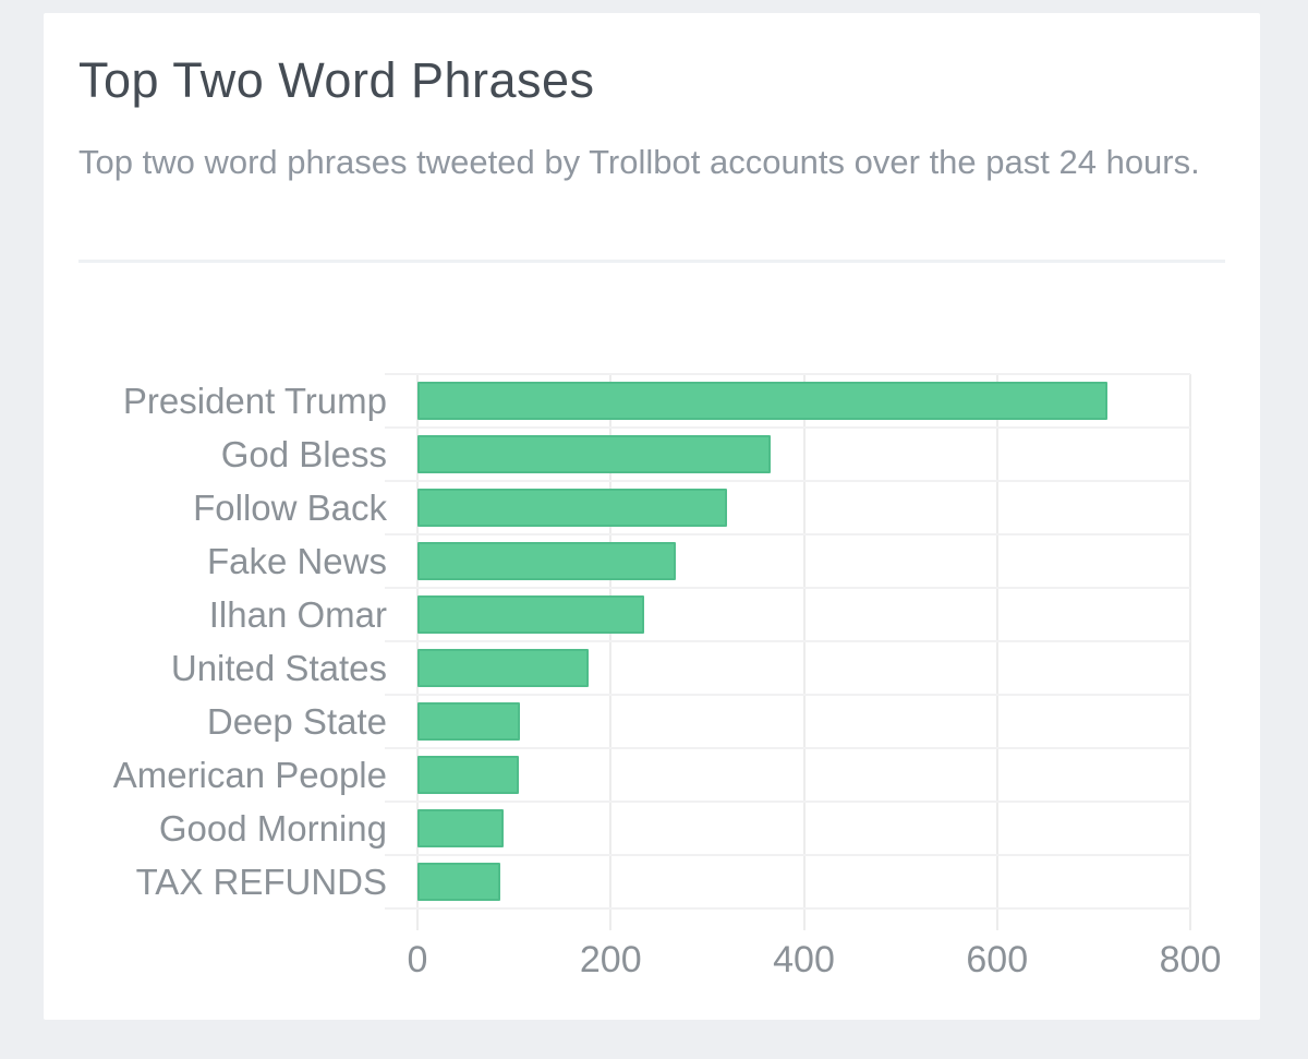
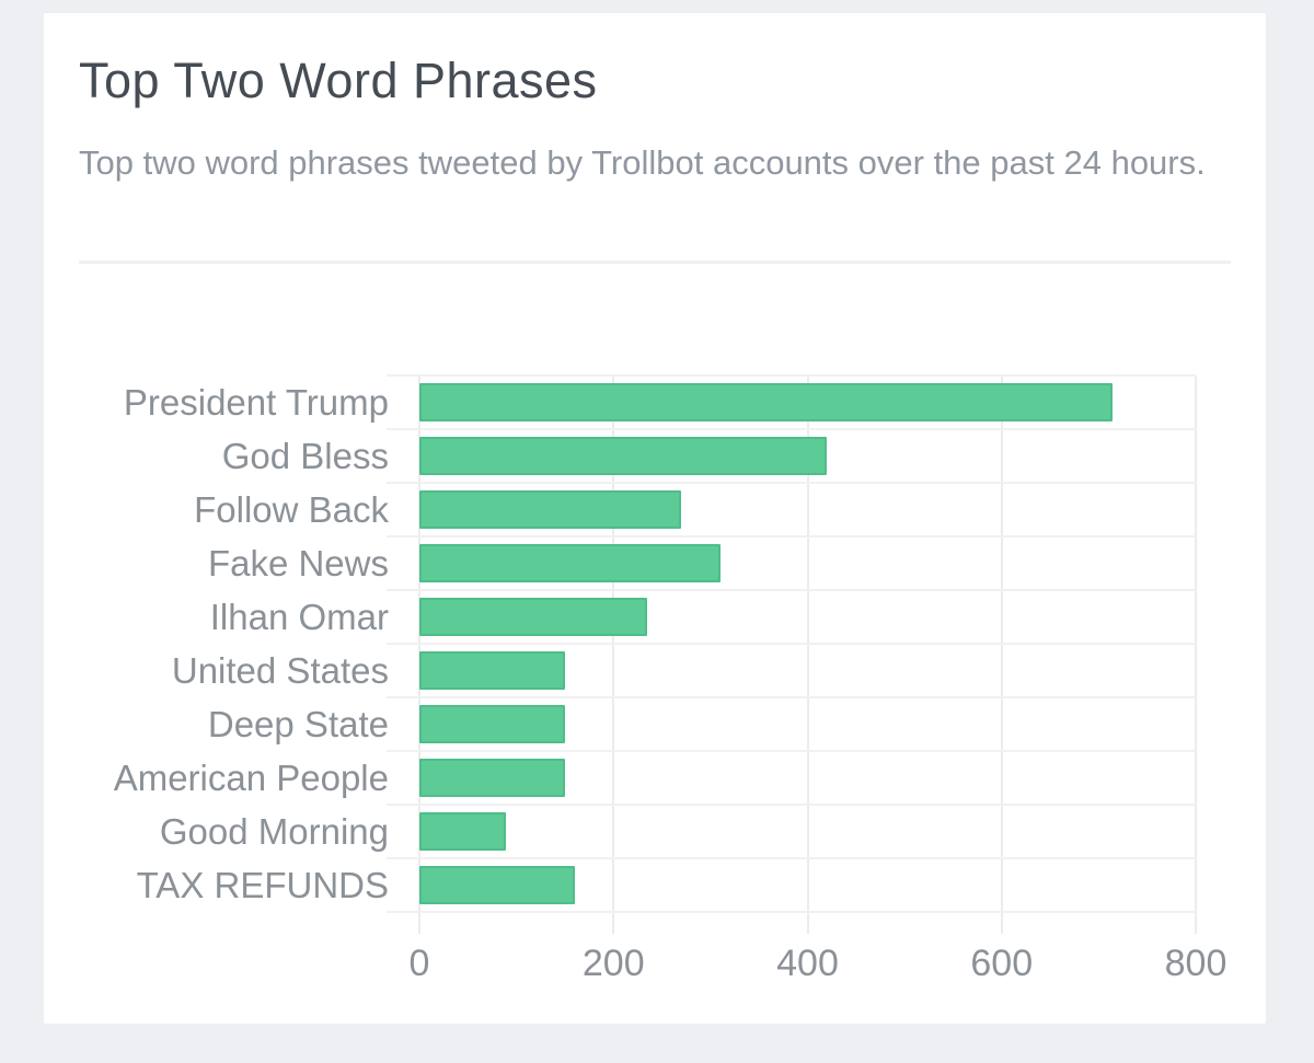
God Bless: 370 -> 420
Follow Back: 320 -> 270
Fake News: 270 -> 310
United States: 180 -> 150
Deep State: 110 -> 150
American People: 100 -> 150
TAX REFUNDS: 90 -> 160
